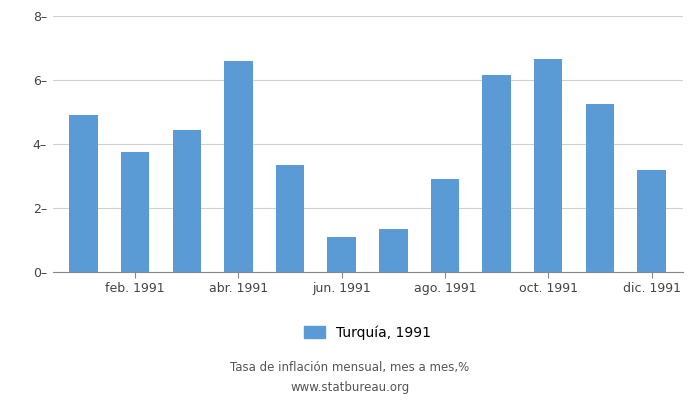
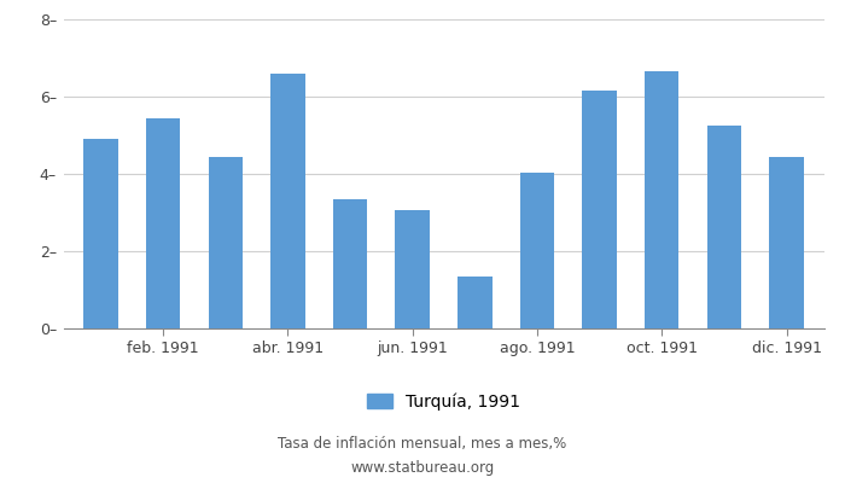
feb. 1991: 3.75– -> 5.45–
jun. 1991: 1.10– -> 3.05–
ago. 1991: 2.90– -> 4.02–
dic. 1991: 3.20– -> 4.45–
